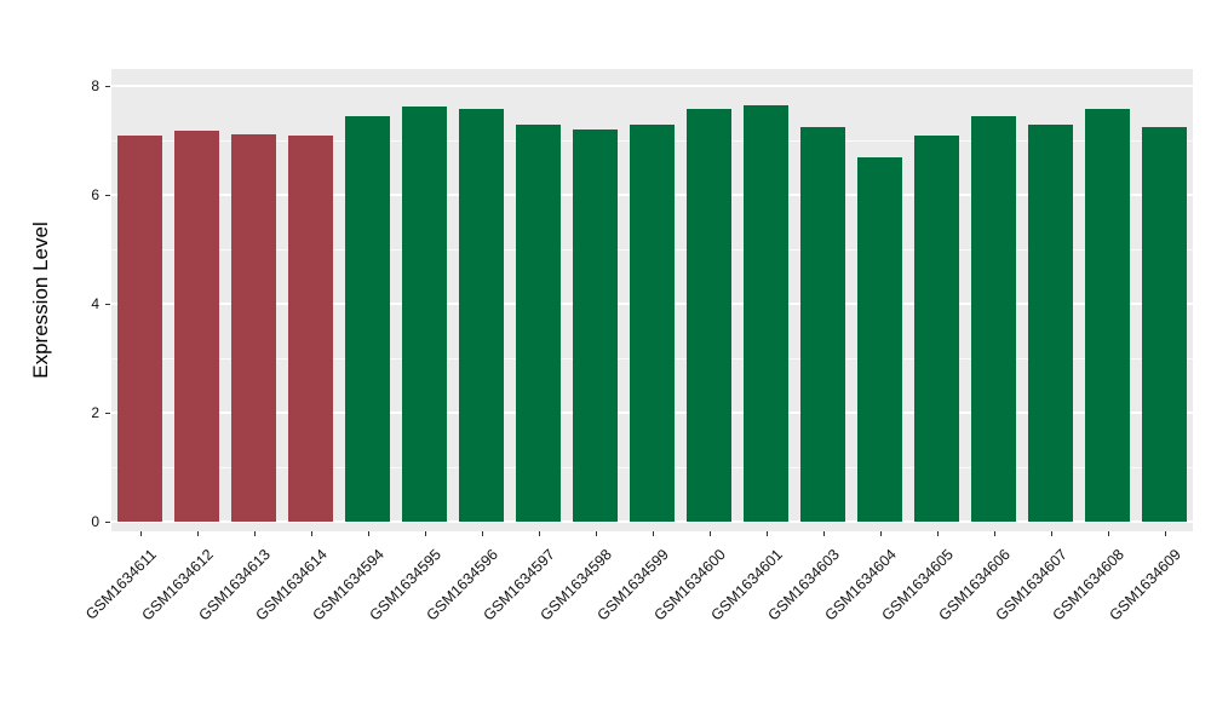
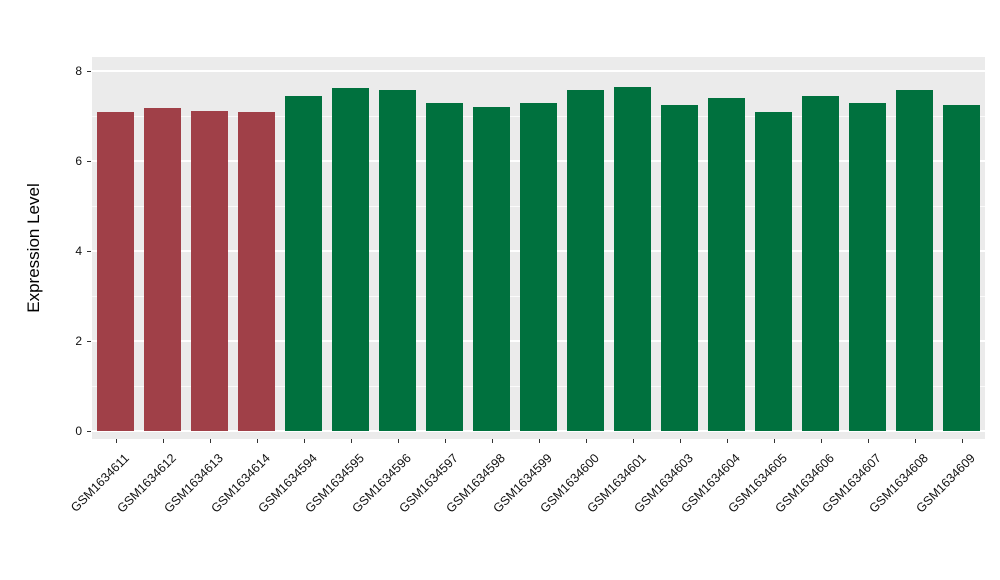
GSM1634604: 6.7 -> 7.4
